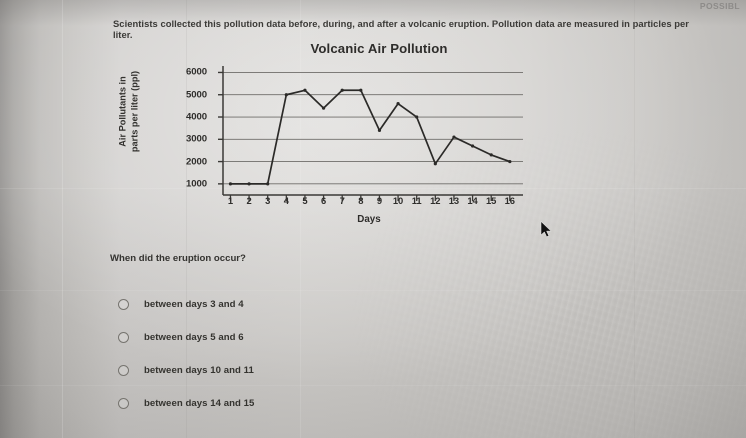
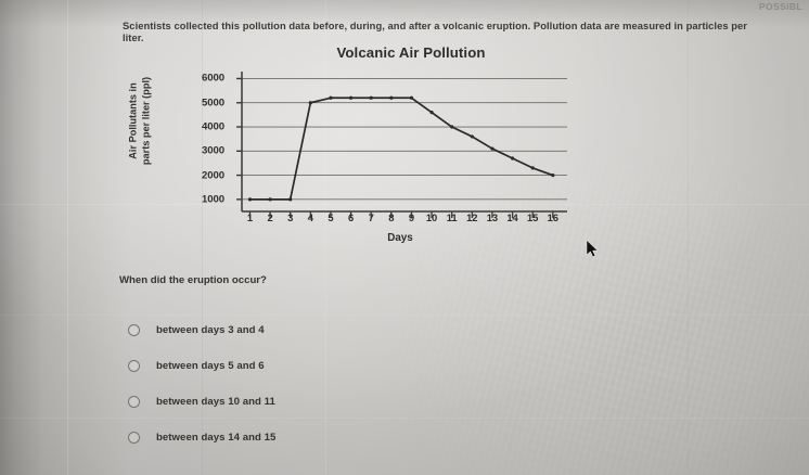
6: 4400 -> 5200
9: 3400 -> 5200
12: 1900 -> 3600
